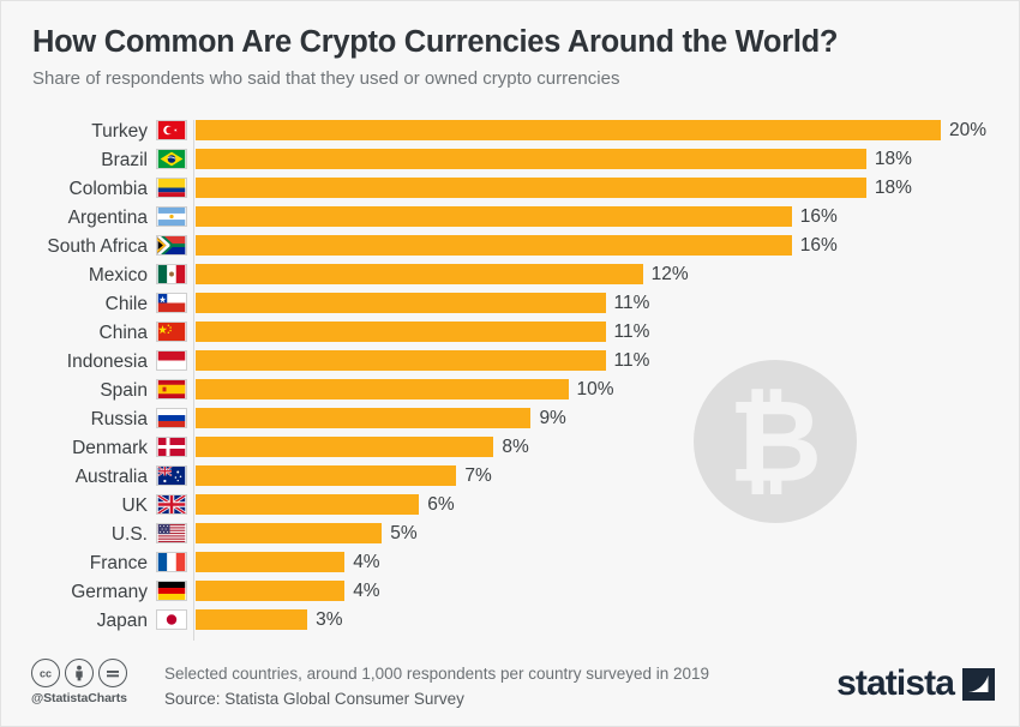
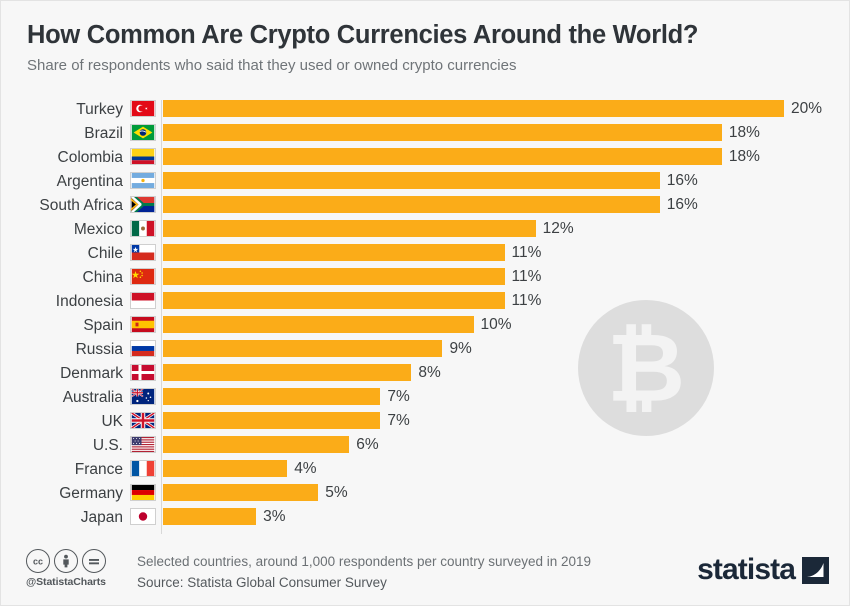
UK: 6% -> 7%
U.S.: 5% -> 6%
Germany: 4% -> 5%
